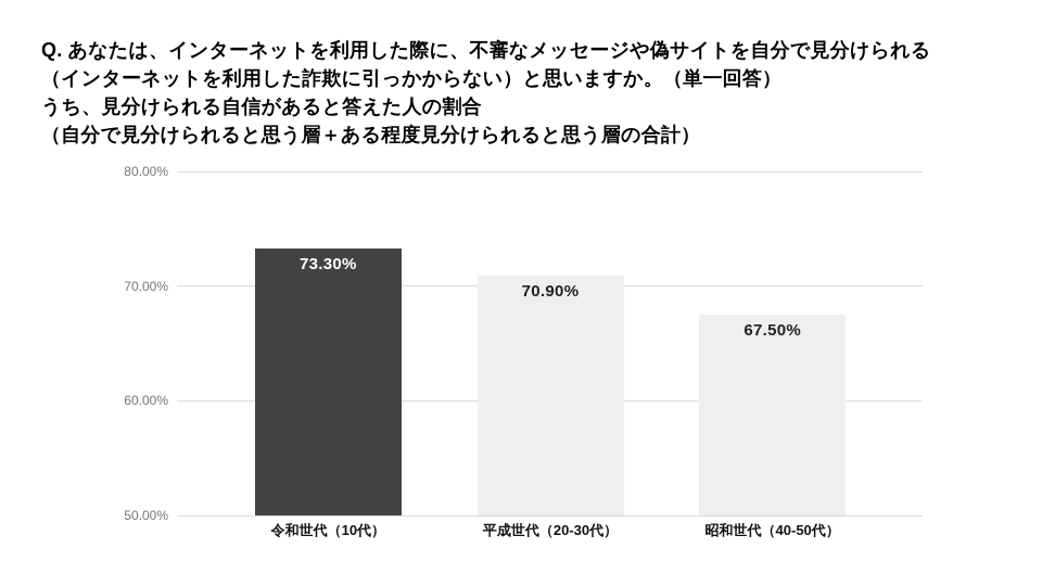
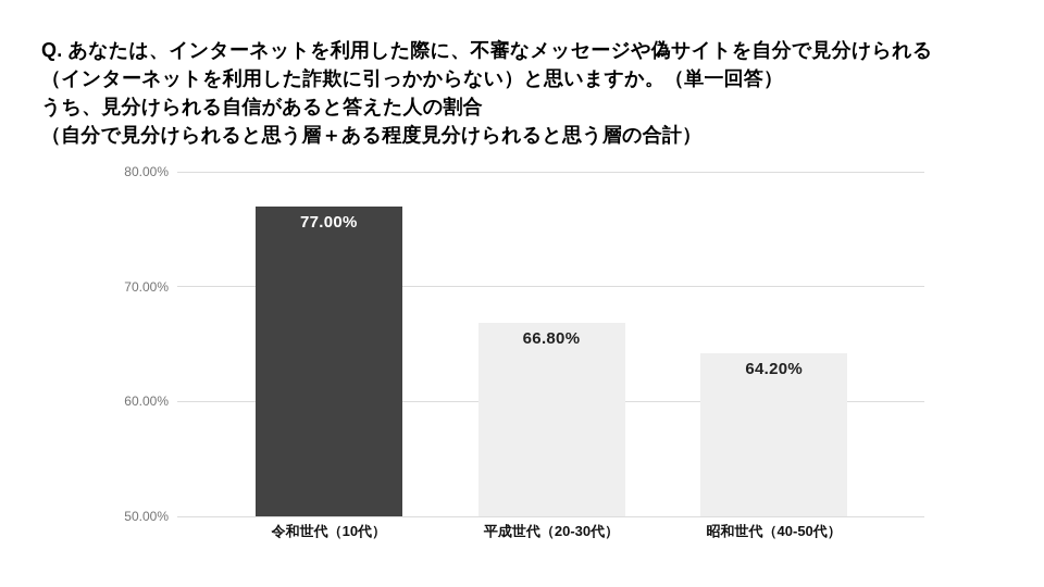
令和世代（10代）: 73.30% -> 77.00%
平成世代（20-30代）: 70.90% -> 66.80%
昭和世代（40-50代）: 67.50% -> 64.20%
